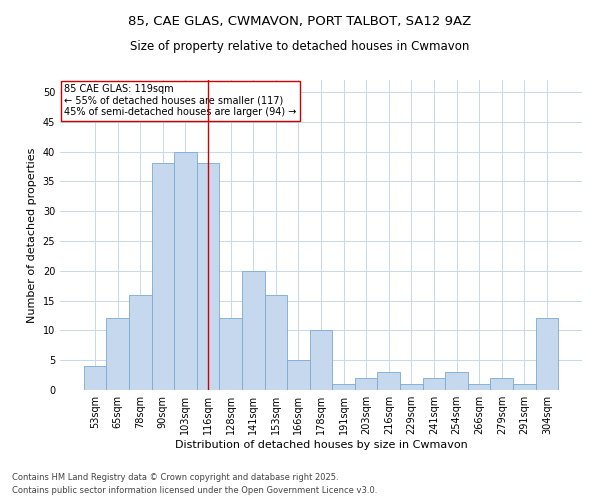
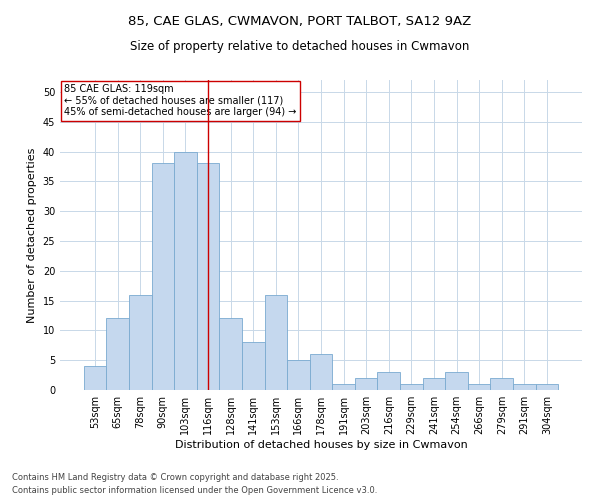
141sqm: 20 -> 8
178sqm: 10 -> 6
304sqm: 12 -> 1
